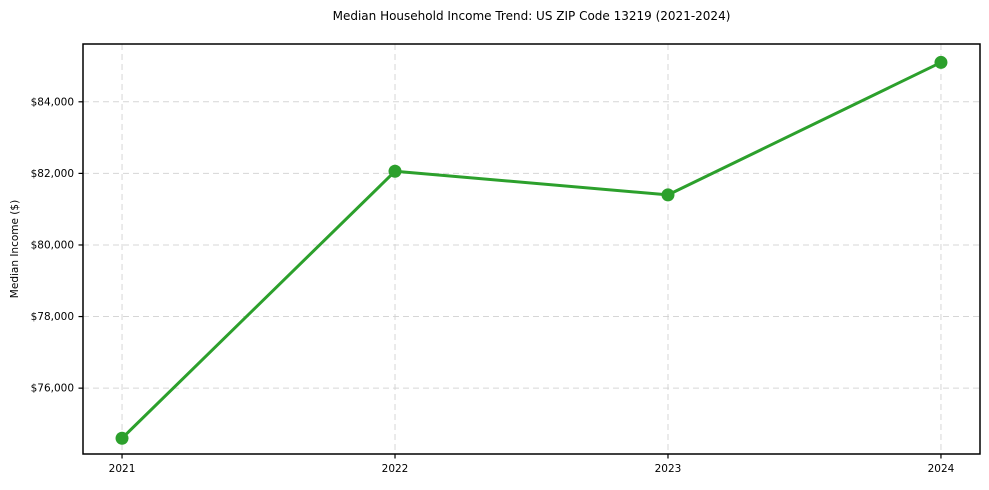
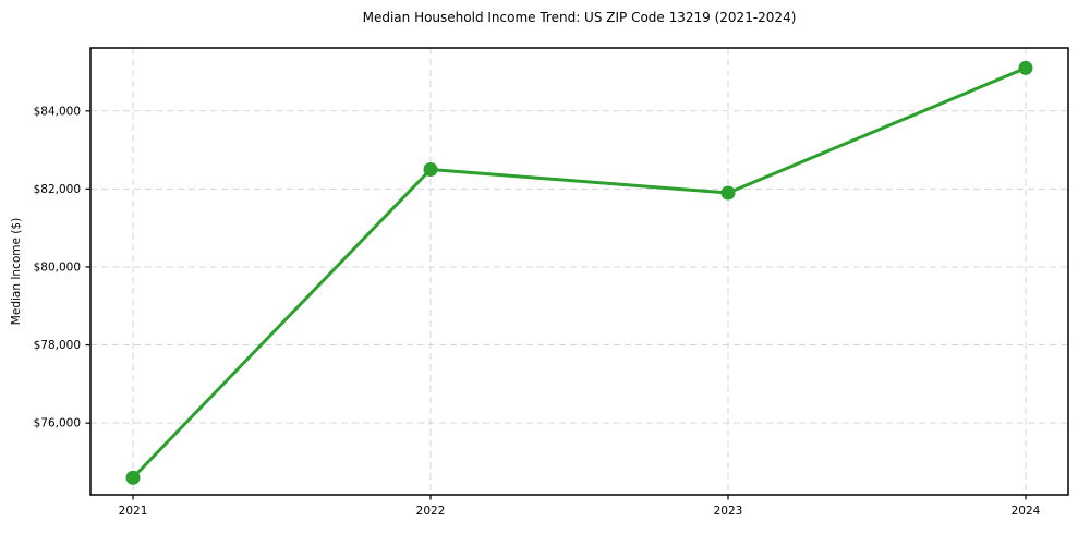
2022: $82100 -> $82500
2023: $81400 -> $81900
